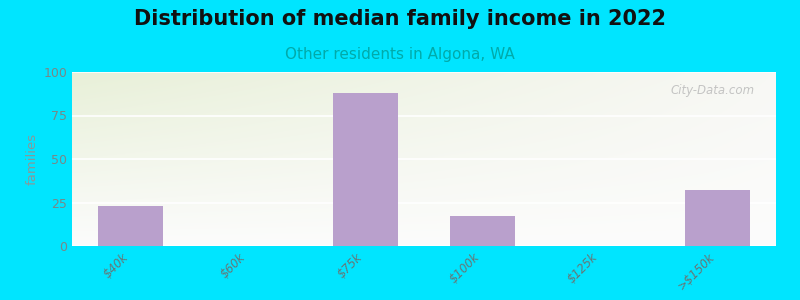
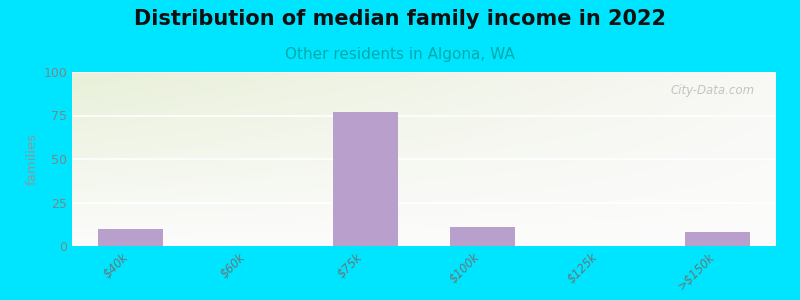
$40k: 23 -> 10
$75k: 88 -> 77
$100k: 17 -> 11
>$150k: 32 -> 8
